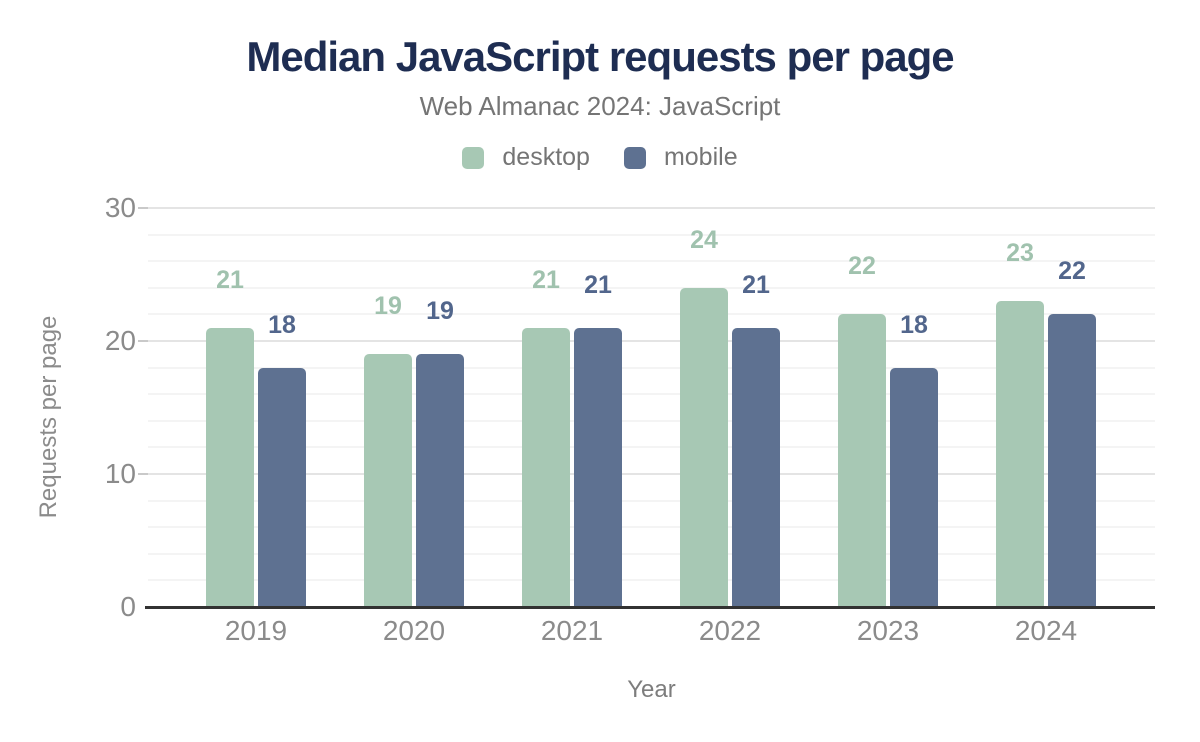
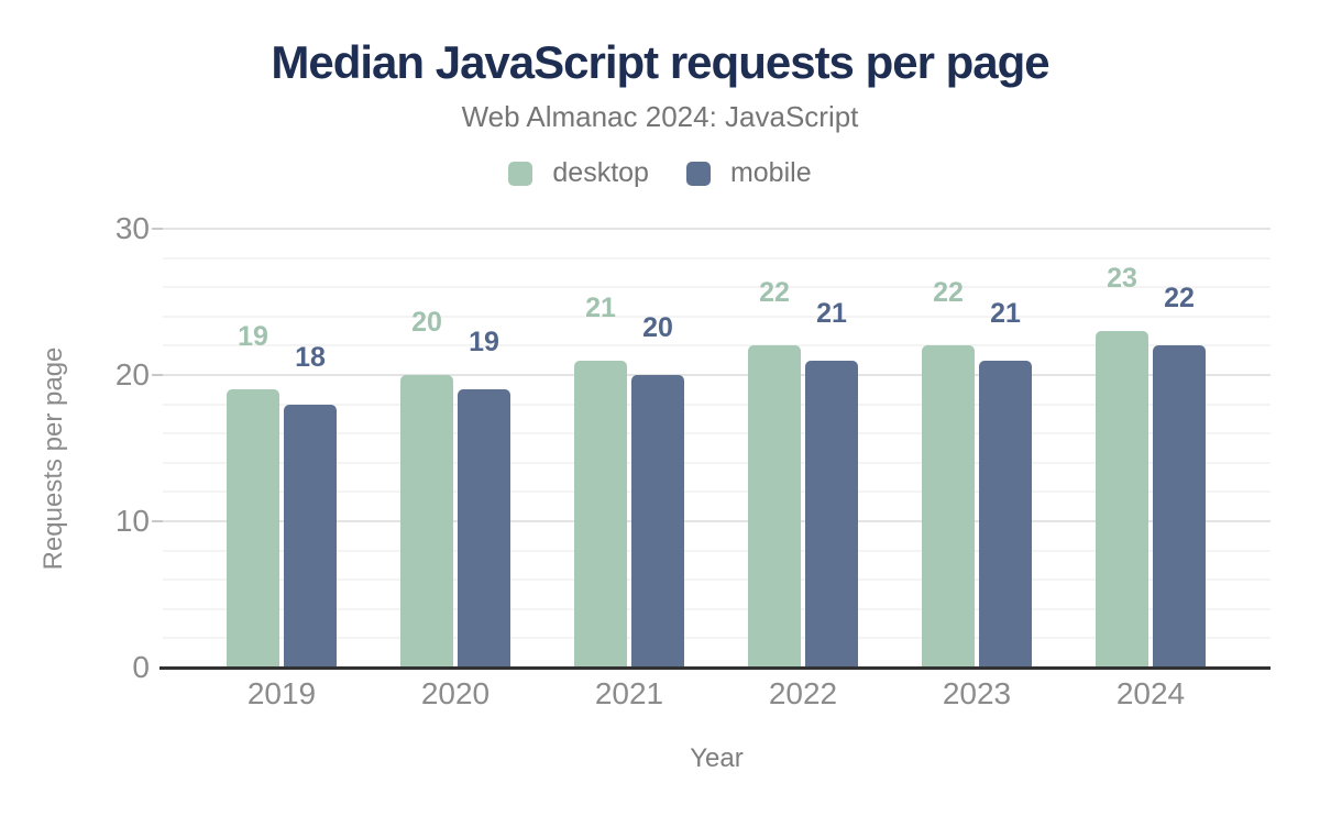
desktop/2019: 21 -> 19
desktop/2020: 19 -> 20
mobile/2021: 21 -> 20
desktop/2022: 24 -> 22
mobile/2023: 18 -> 21
